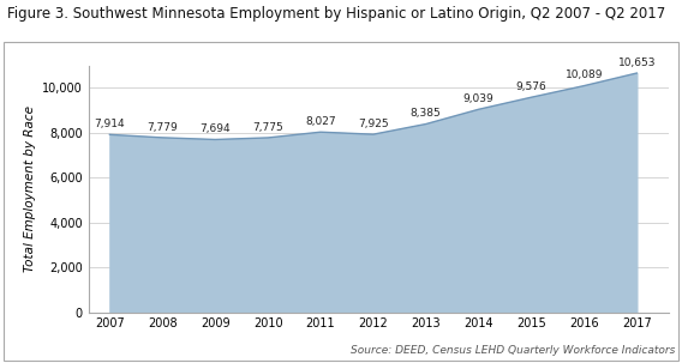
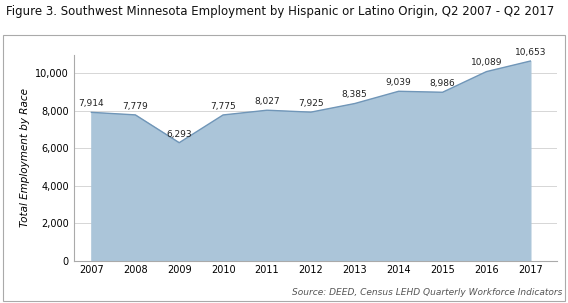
2009: 7,694 -> 6,293
2015: 9,576 -> 8,986
